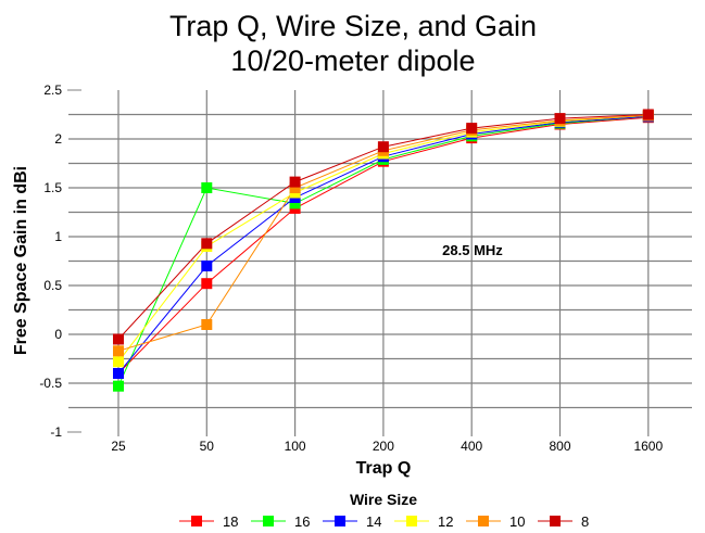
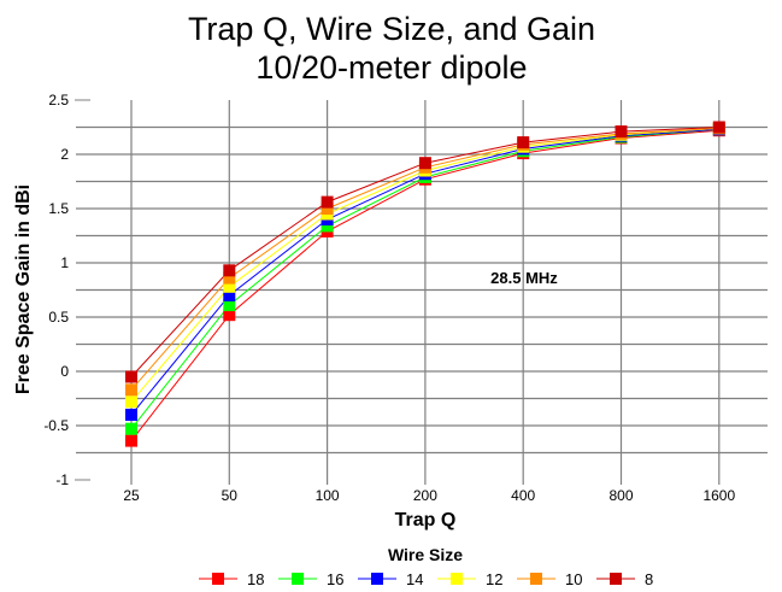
18/25: -0.4 -> -0.6
16/50: 1.5 -> 0.6
12/50: 0.9 -> 0.8
10/50: 0.1 -> 0.9
